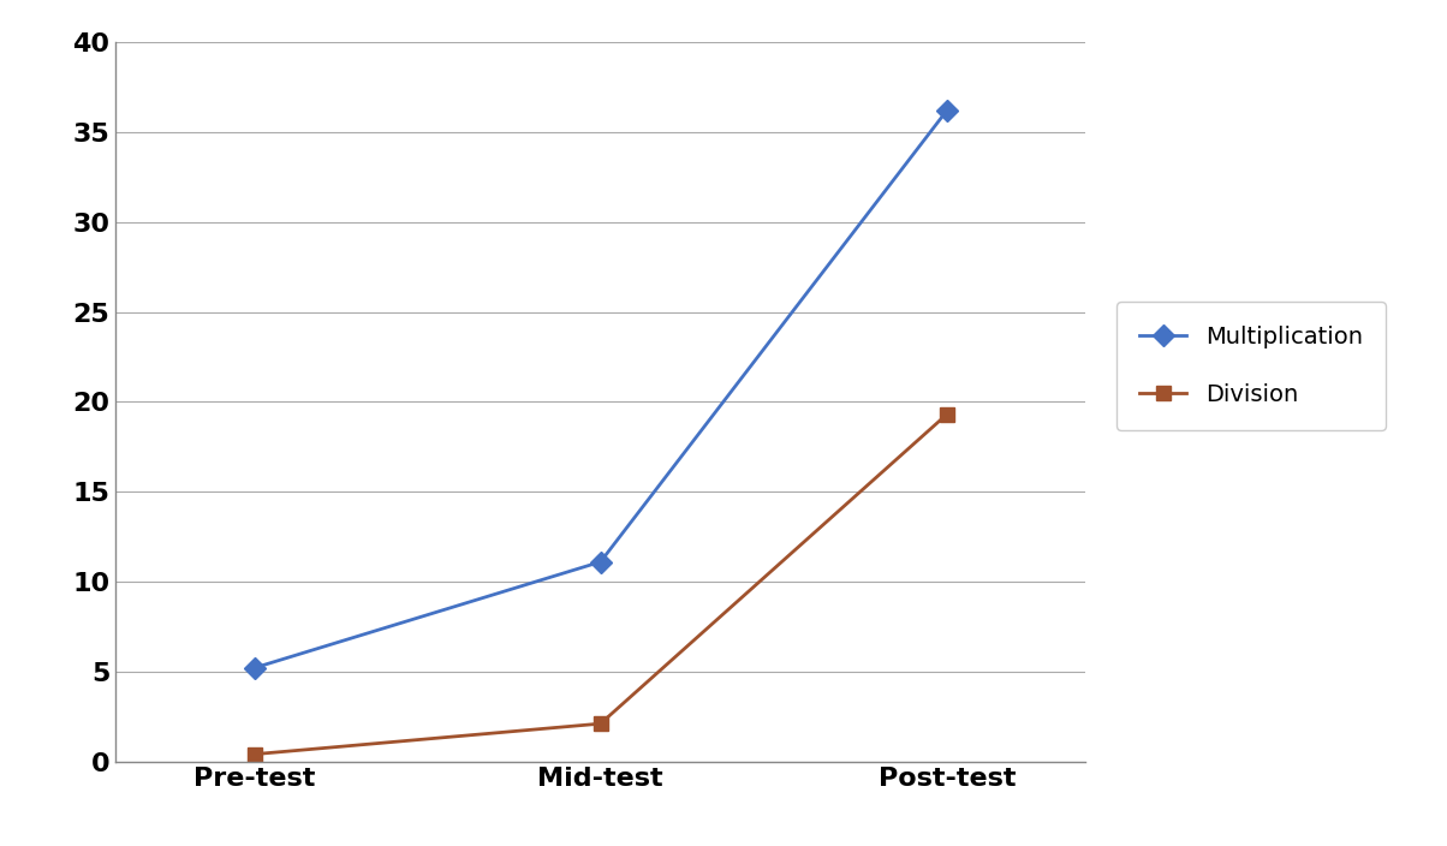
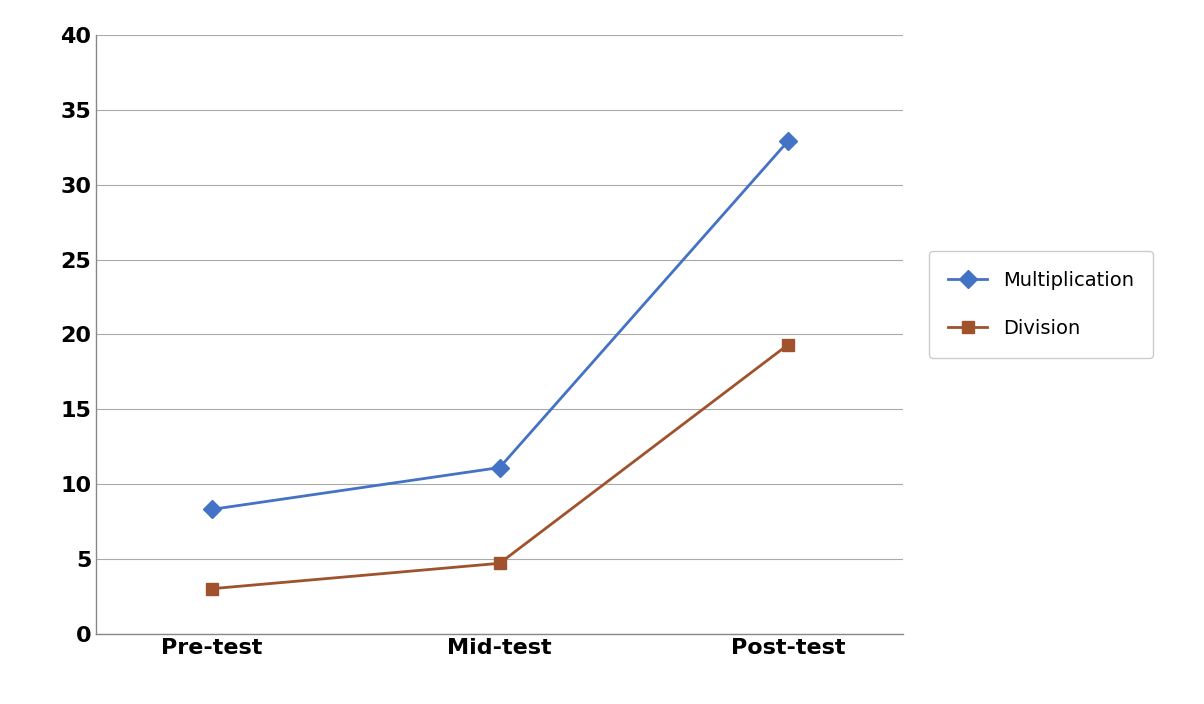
Multiplication/Pre-test: 5.2 -> 8.3
Division/Pre-test: 0.4 -> 3.0
Division/Mid-test: 2.1 -> 4.7
Multiplication/Post-test: 36.2 -> 32.9
